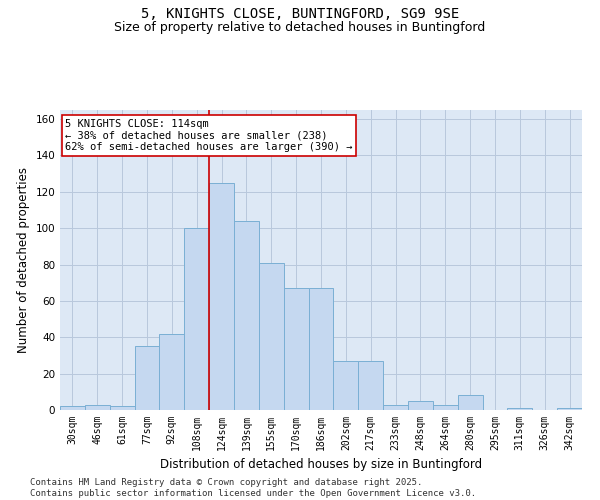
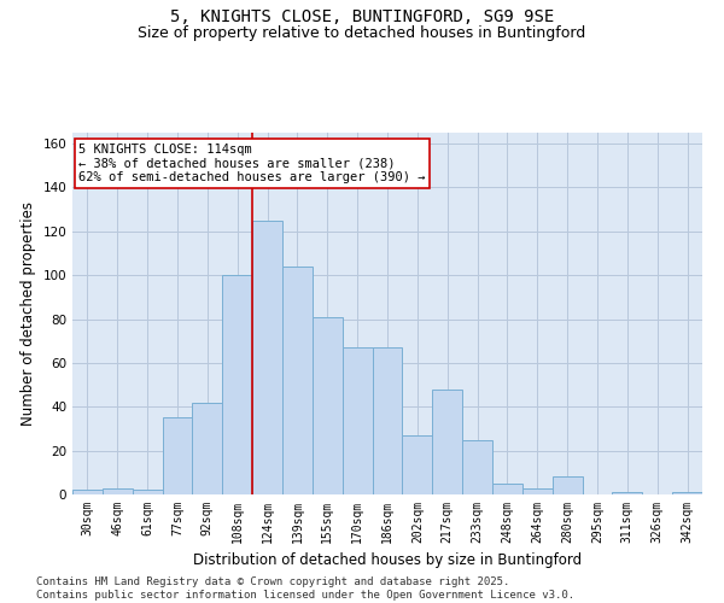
217sqm: 27 -> 48
233sqm: 3 -> 25
